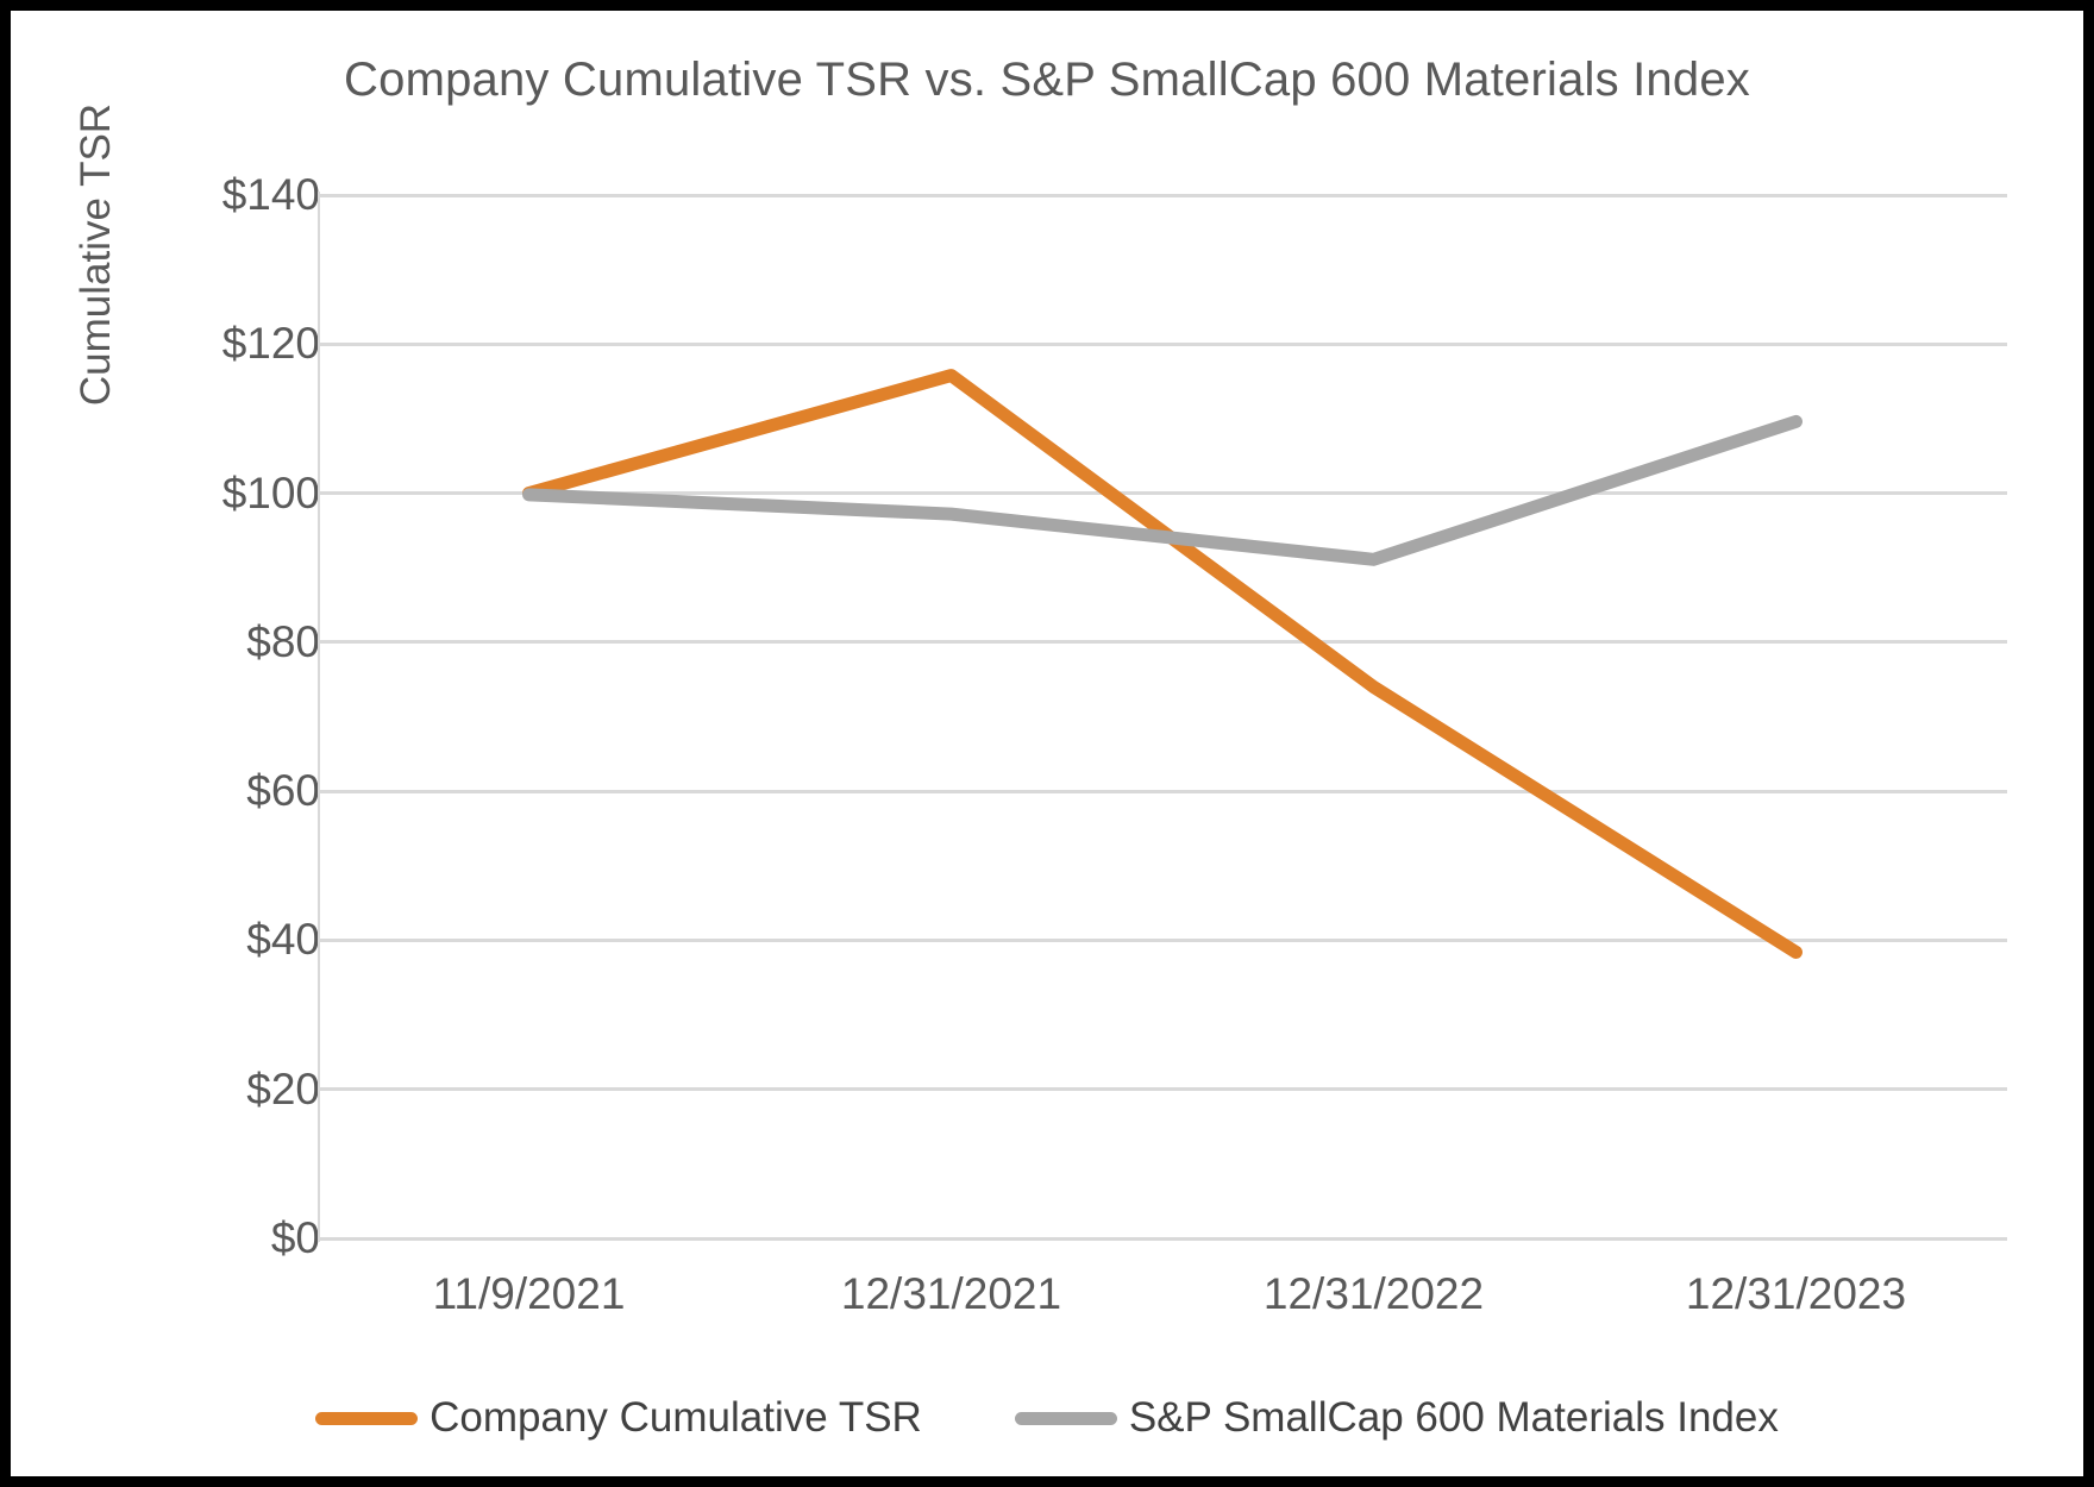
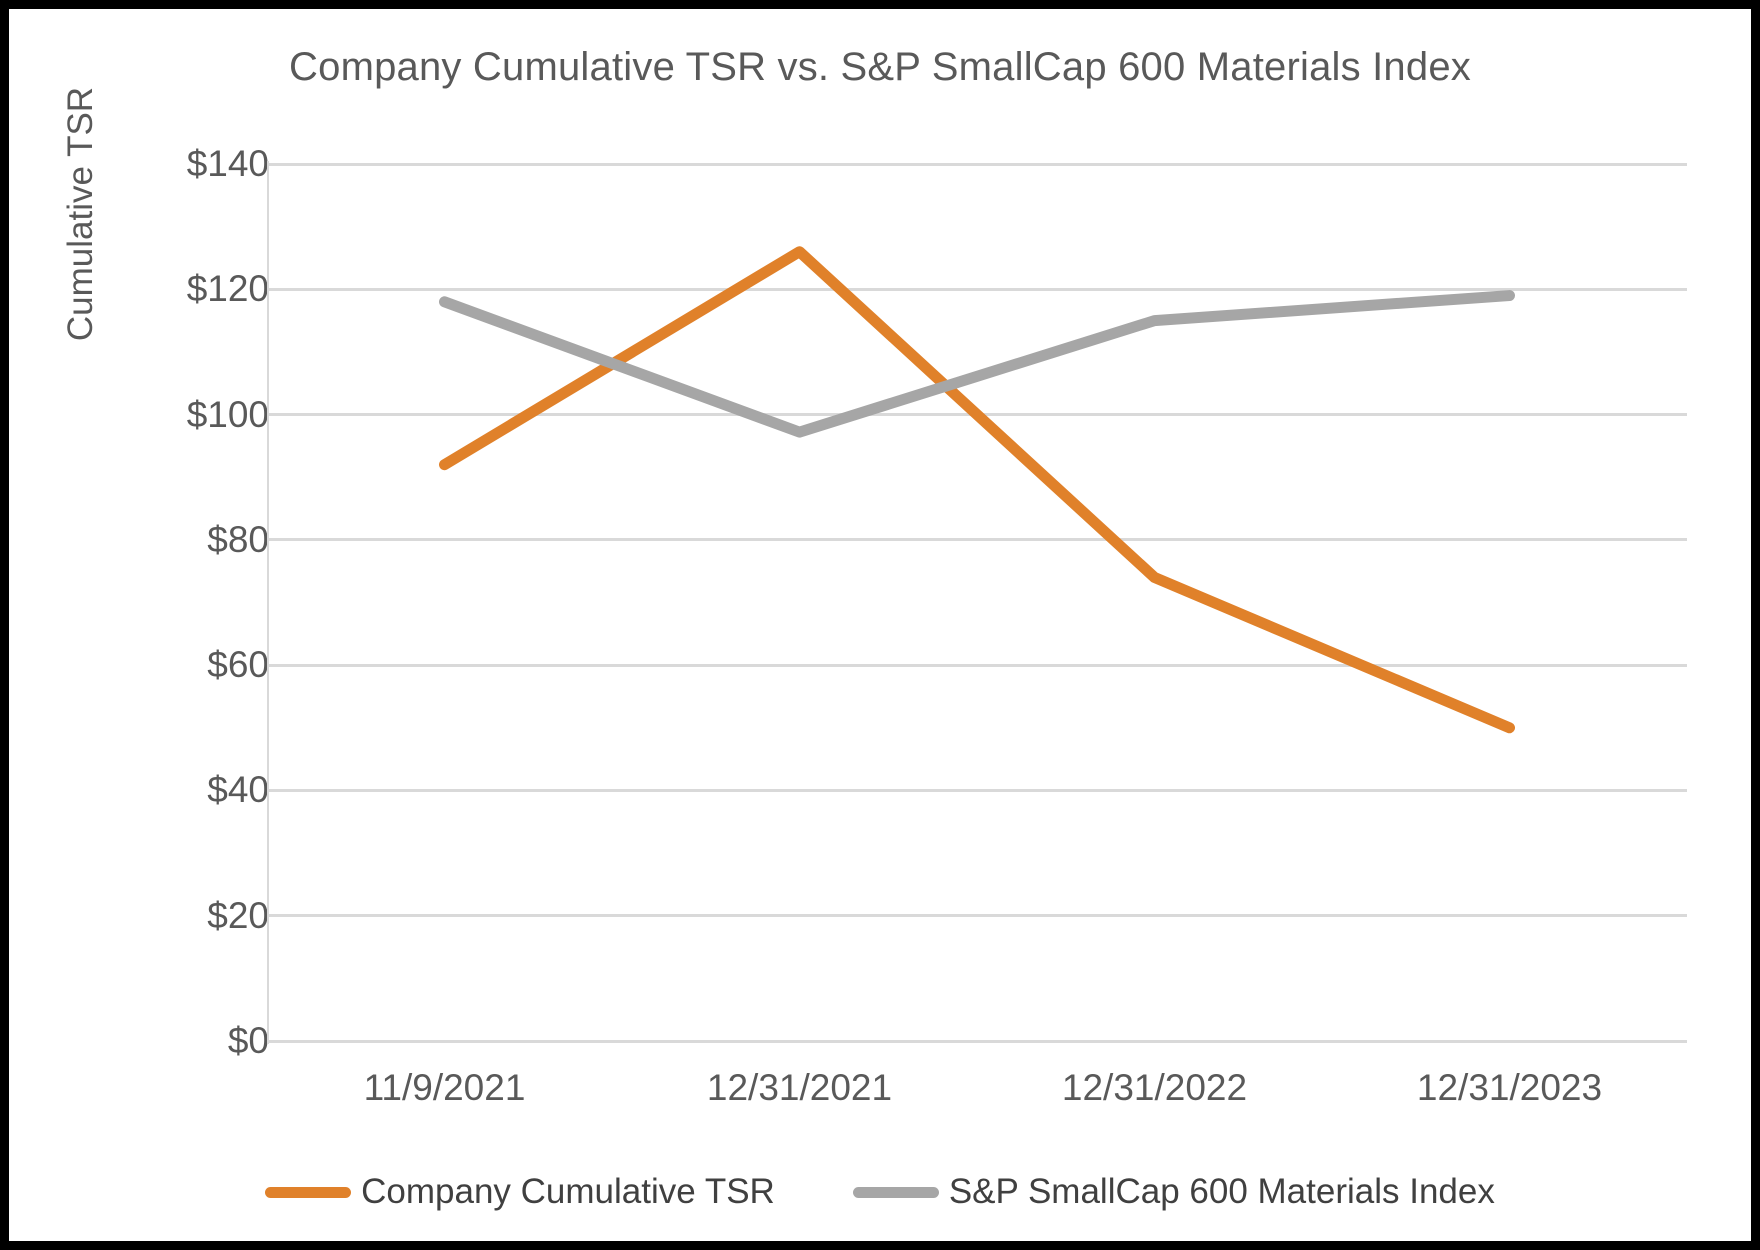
Company Cumulative TSR/11/9/2021: $100 -> $92
S&P SmallCap 600 Materials Index/11/9/2021: $100 -> $118
Company Cumulative TSR/12/31/2021: $116 -> $126
S&P SmallCap 600 Materials Index/12/31/2022: $91 -> $115
Company Cumulative TSR/12/31/2023: $38 -> $50
S&P SmallCap 600 Materials Index/12/31/2023: $110 -> $119
